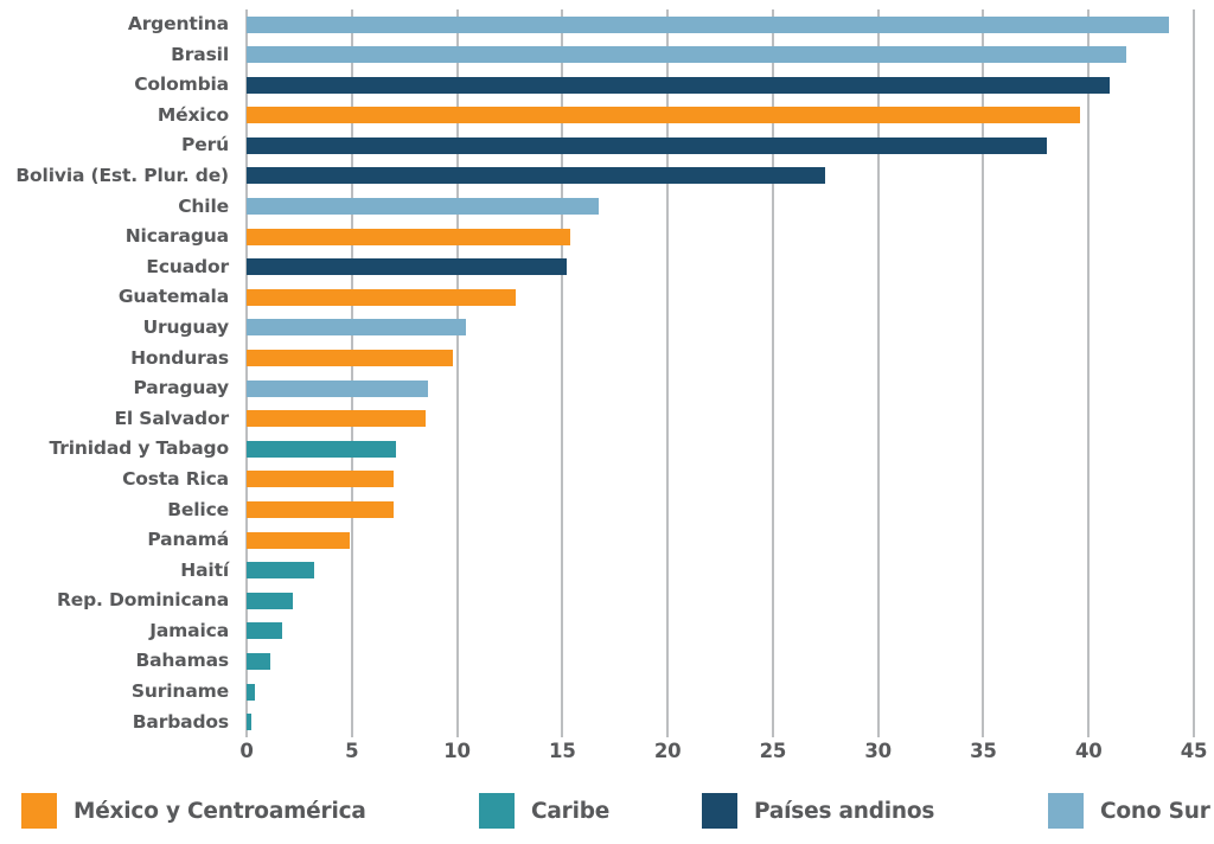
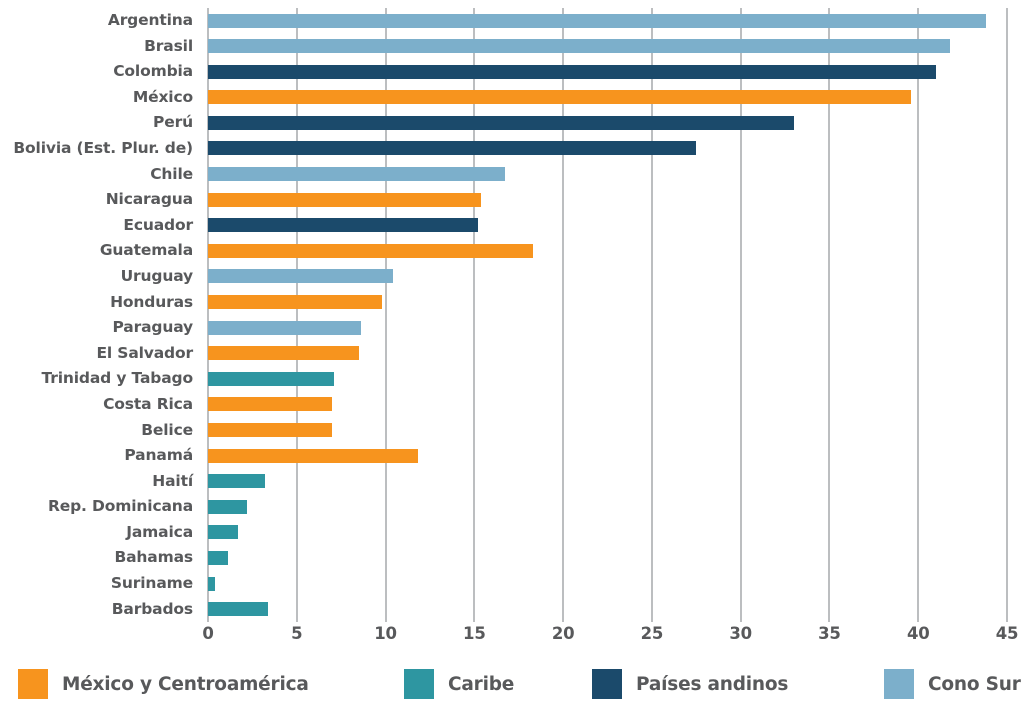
Perú: 38.0 -> 33.0
Guatemala: 12.8 -> 18.3
Panamá: 4.9 -> 11.8
Barbados: 0.2 -> 3.4
